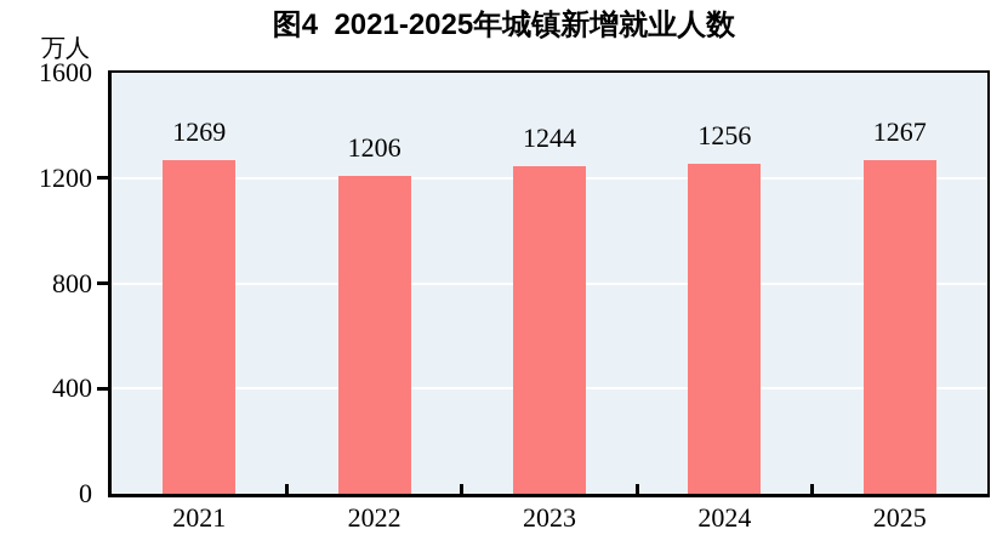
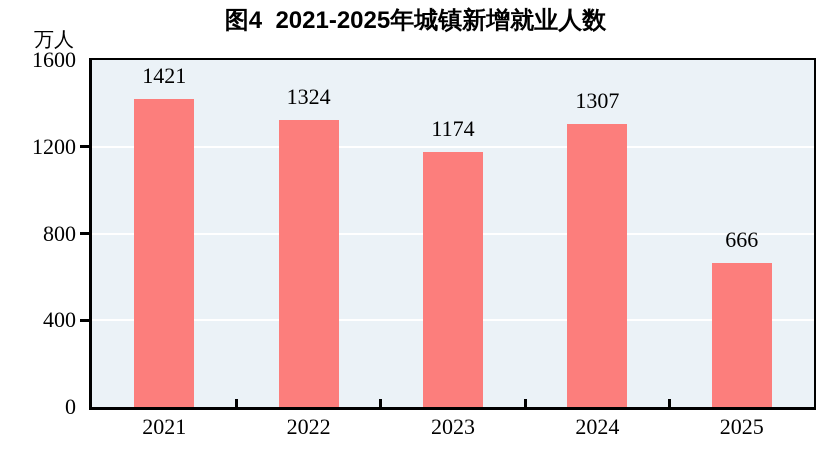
2021: 1269 -> 1421
2022: 1206 -> 1324
2023: 1244 -> 1174
2024: 1256 -> 1307
2025: 1267 -> 666
